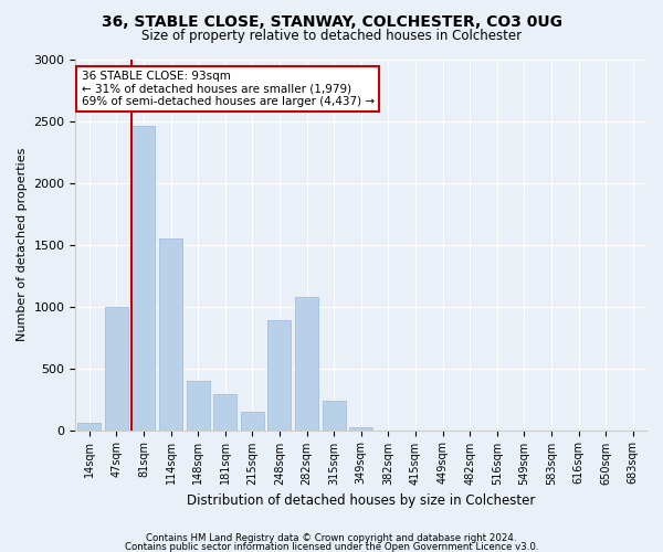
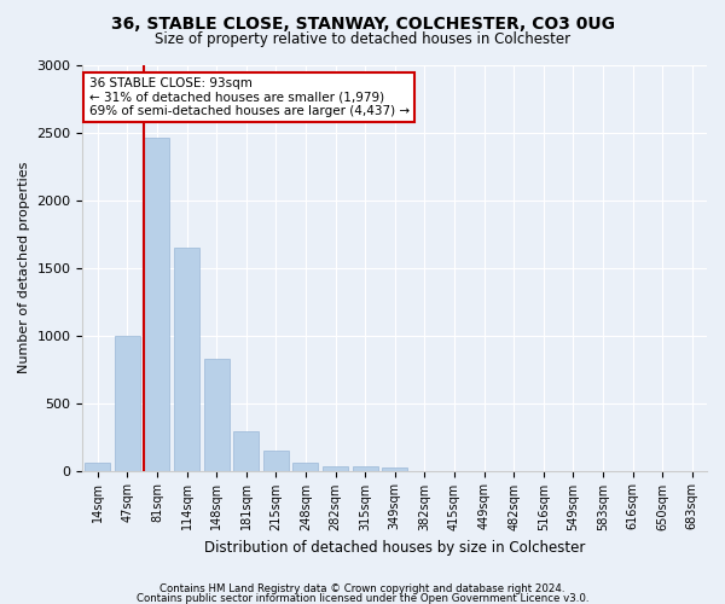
114sqm: 1550 -> 1650
148sqm: 400 -> 830
248sqm: 890 -> 60
282sqm: 1080 -> 30
315sqm: 240 -> 30
